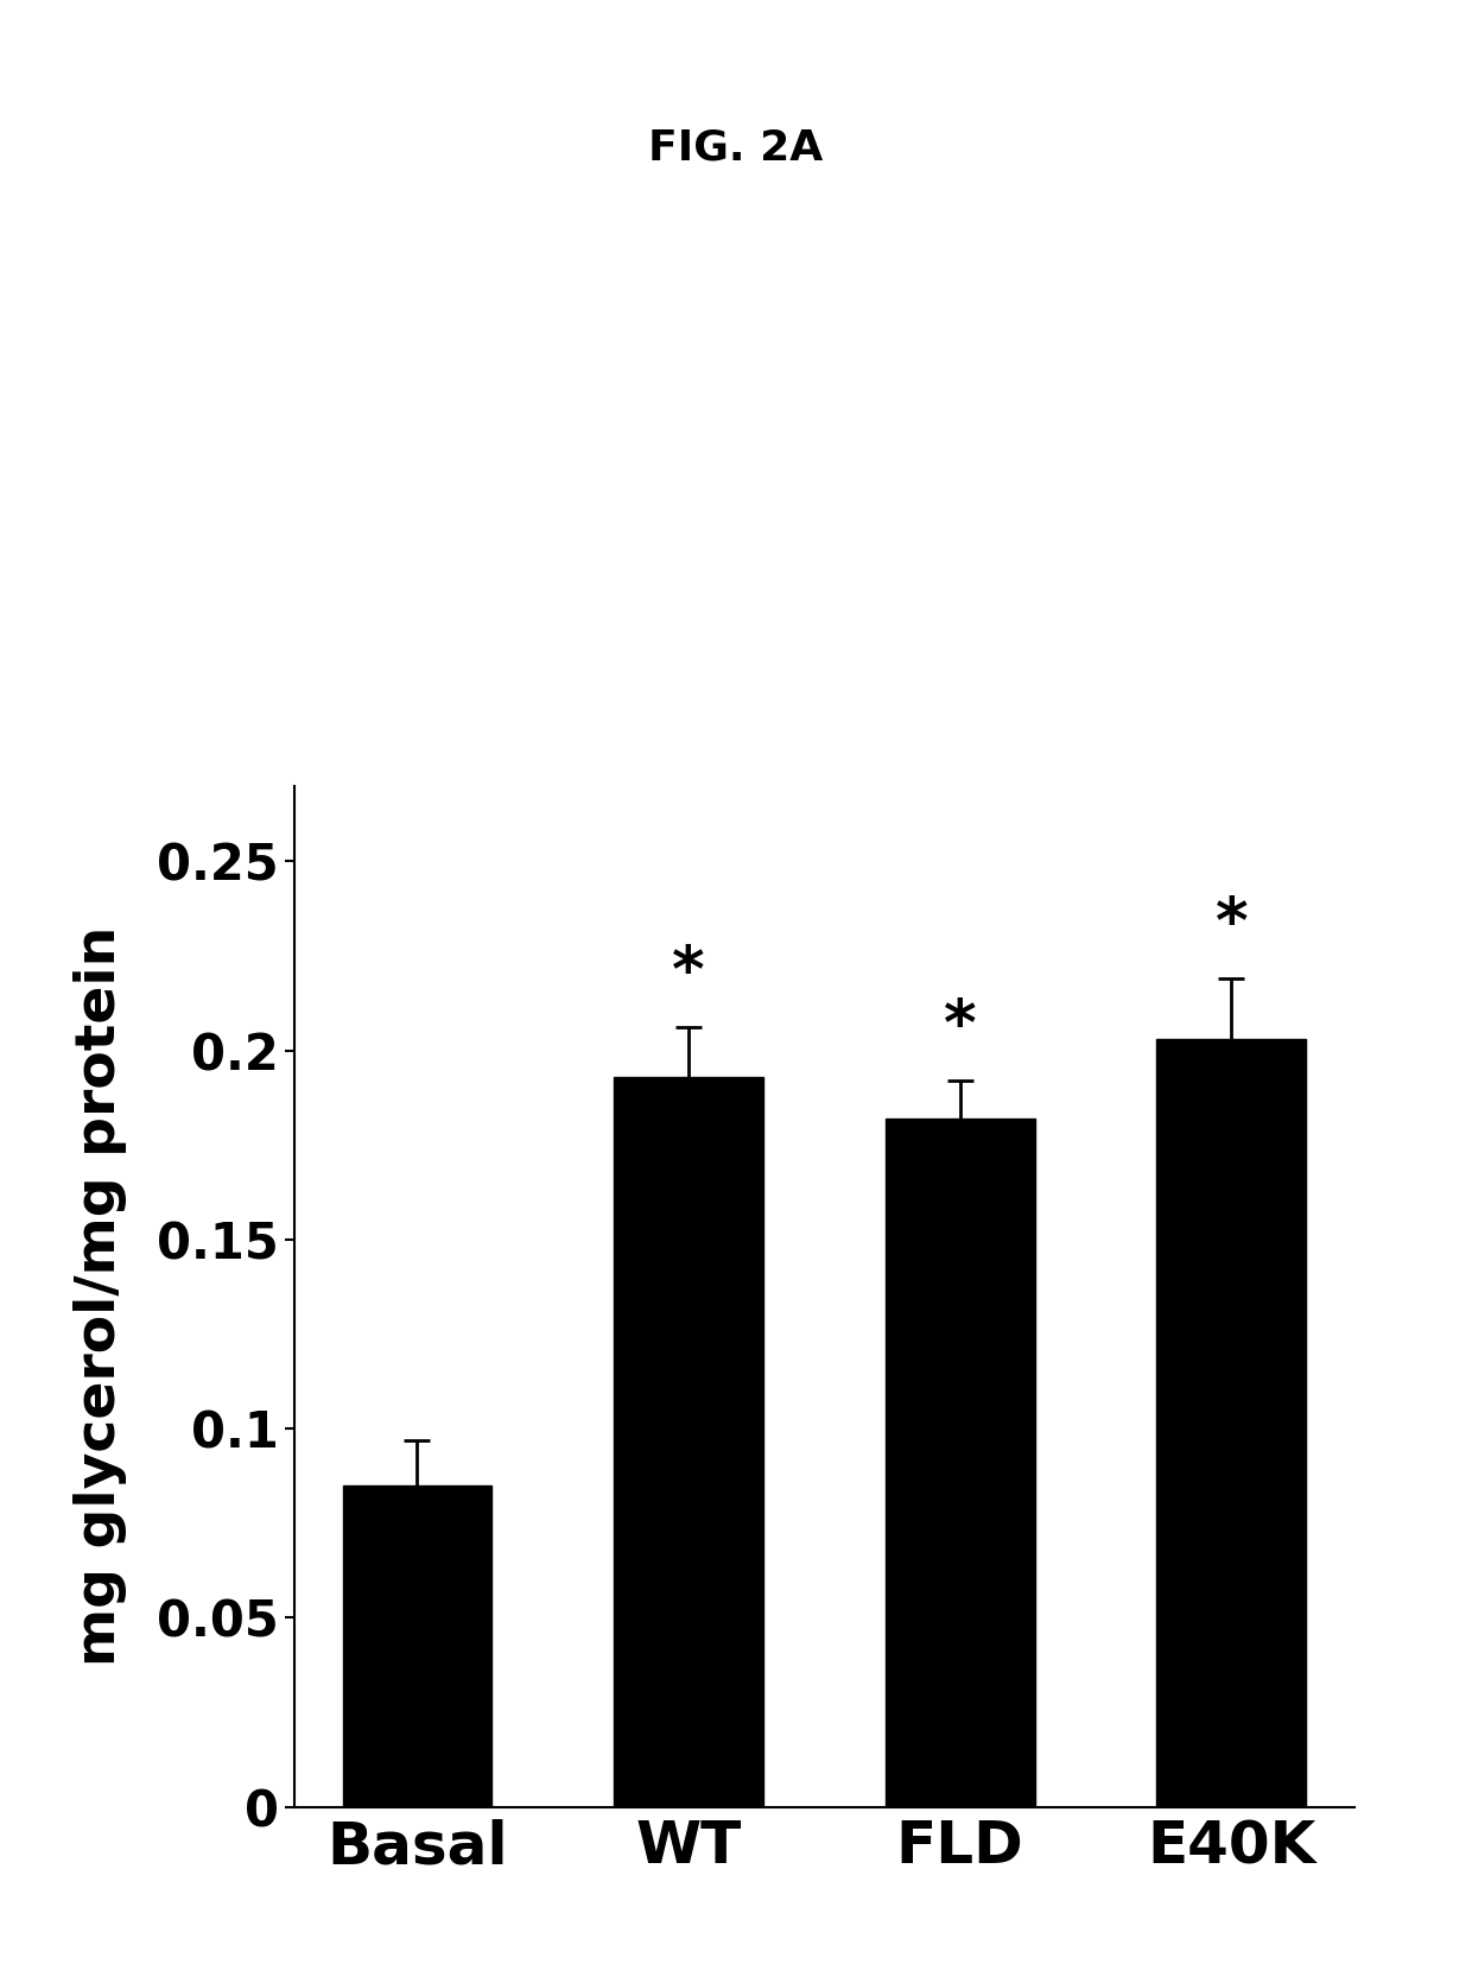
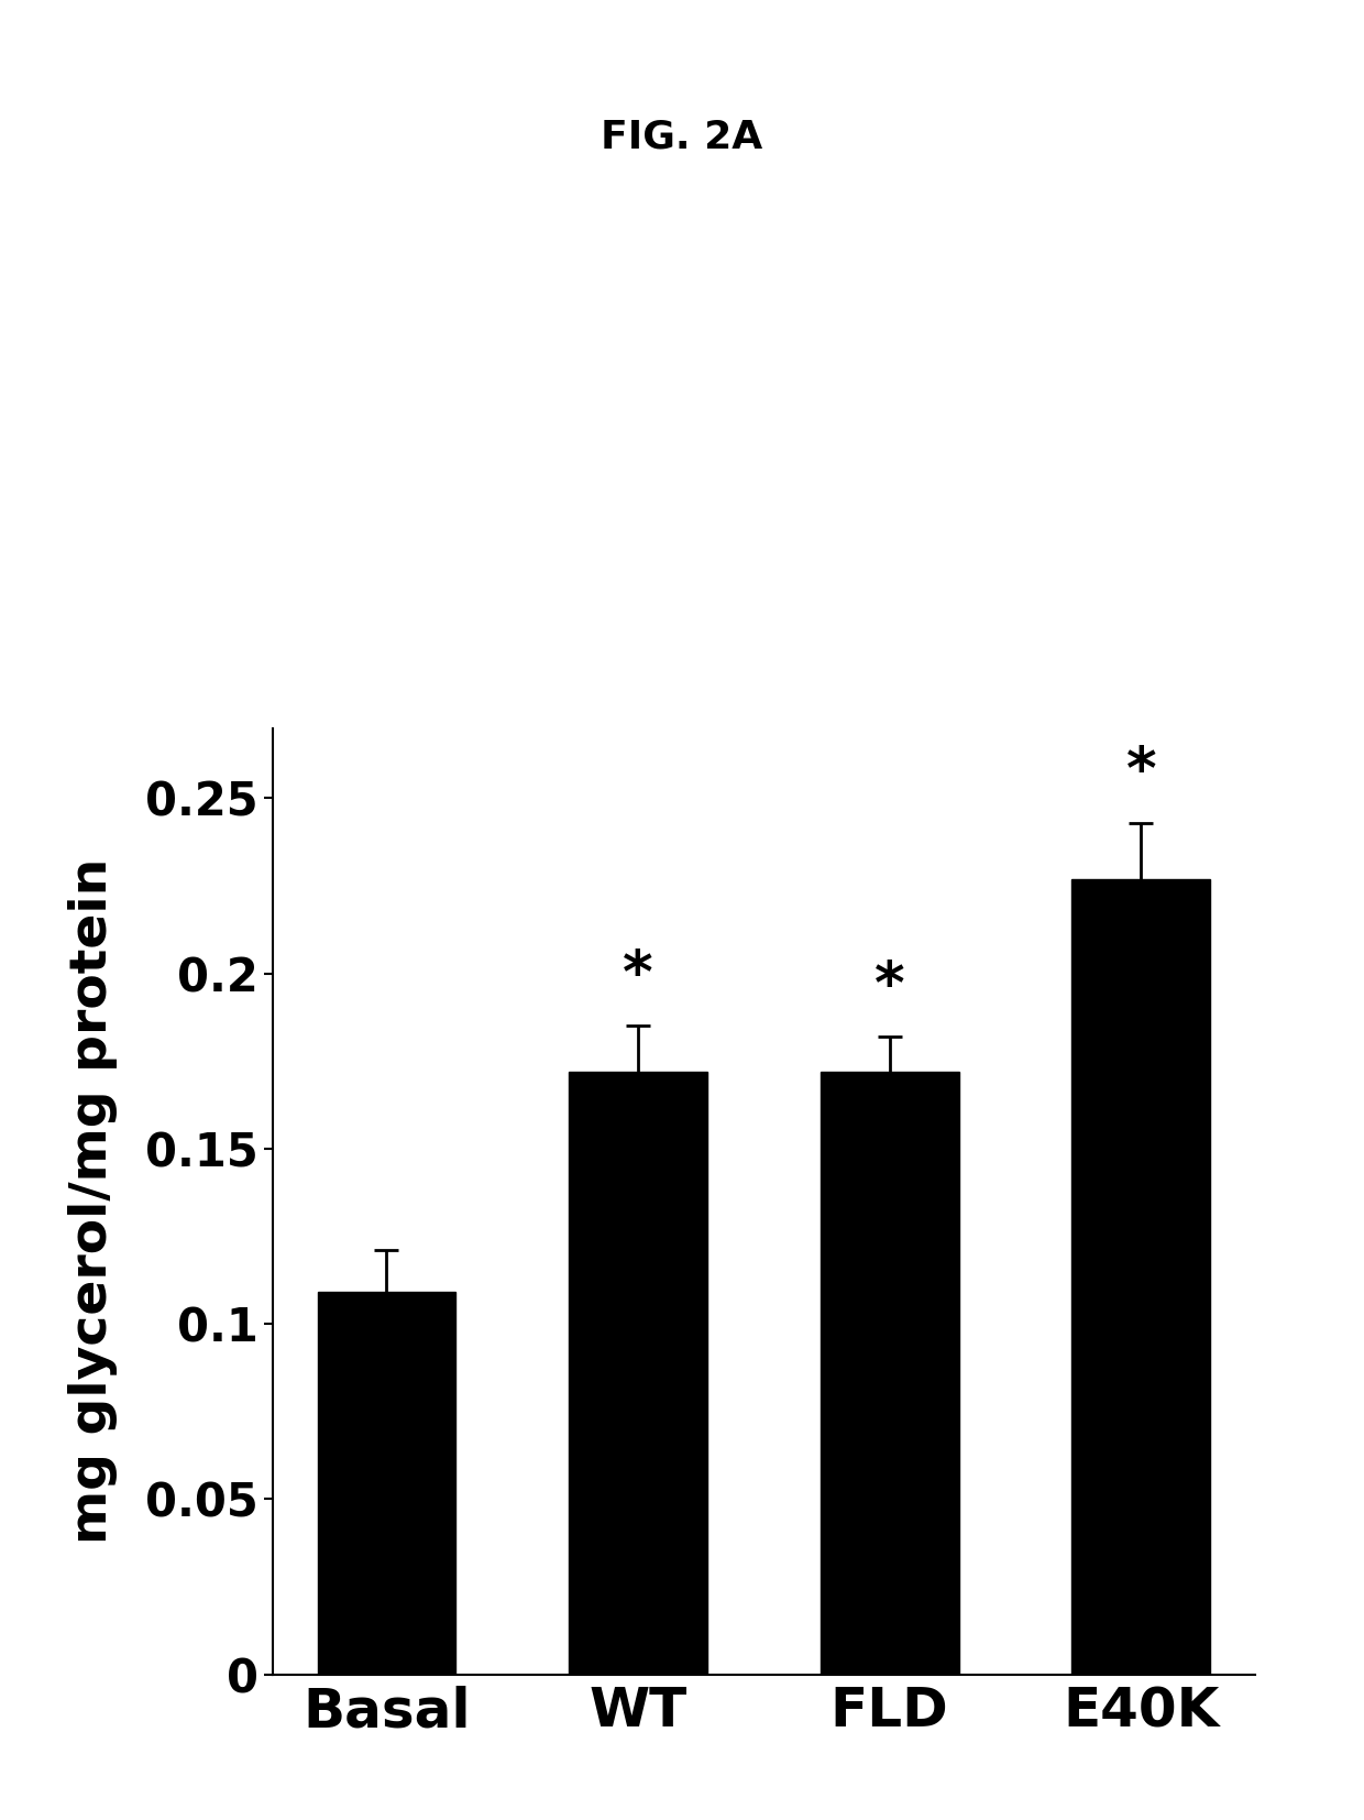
Basal: 0.085 -> 0.109
WT: 0.193 -> 0.172
FLD: 0.182 -> 0.172
E40K: 0.203 -> 0.227
